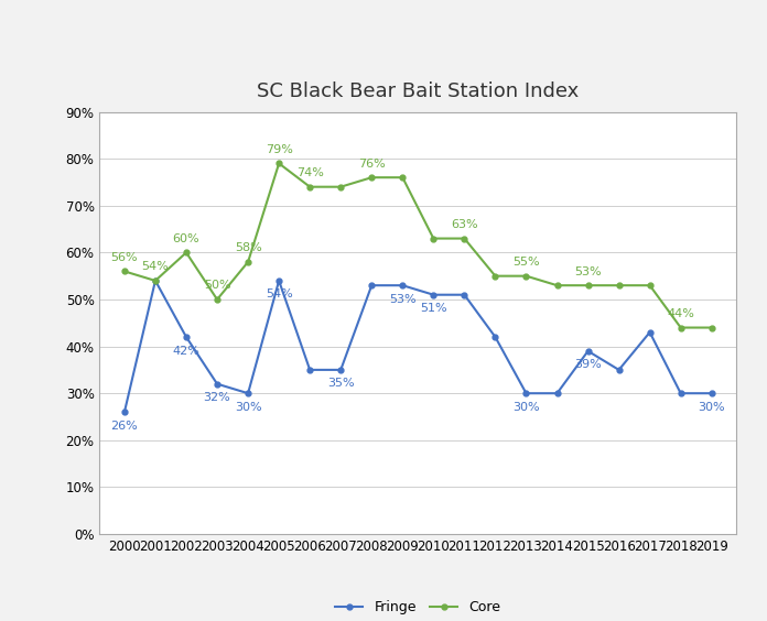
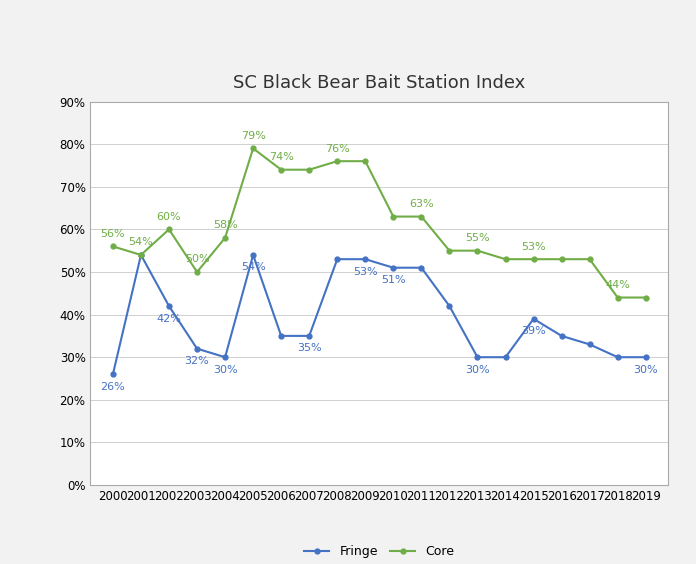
Fringe/2017: 43% -> 33%
